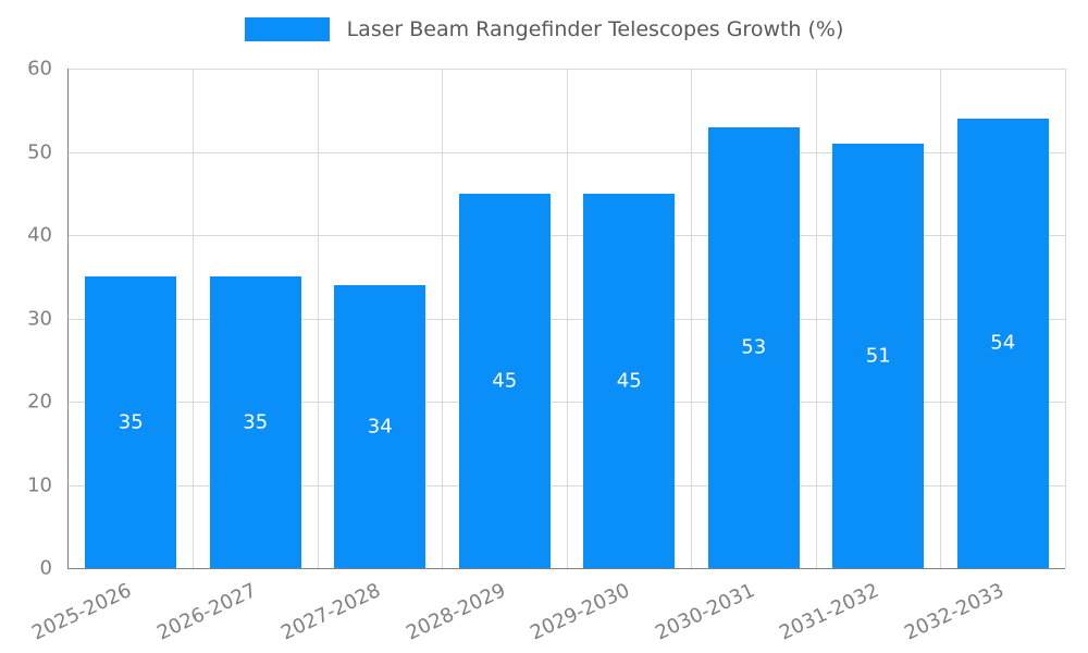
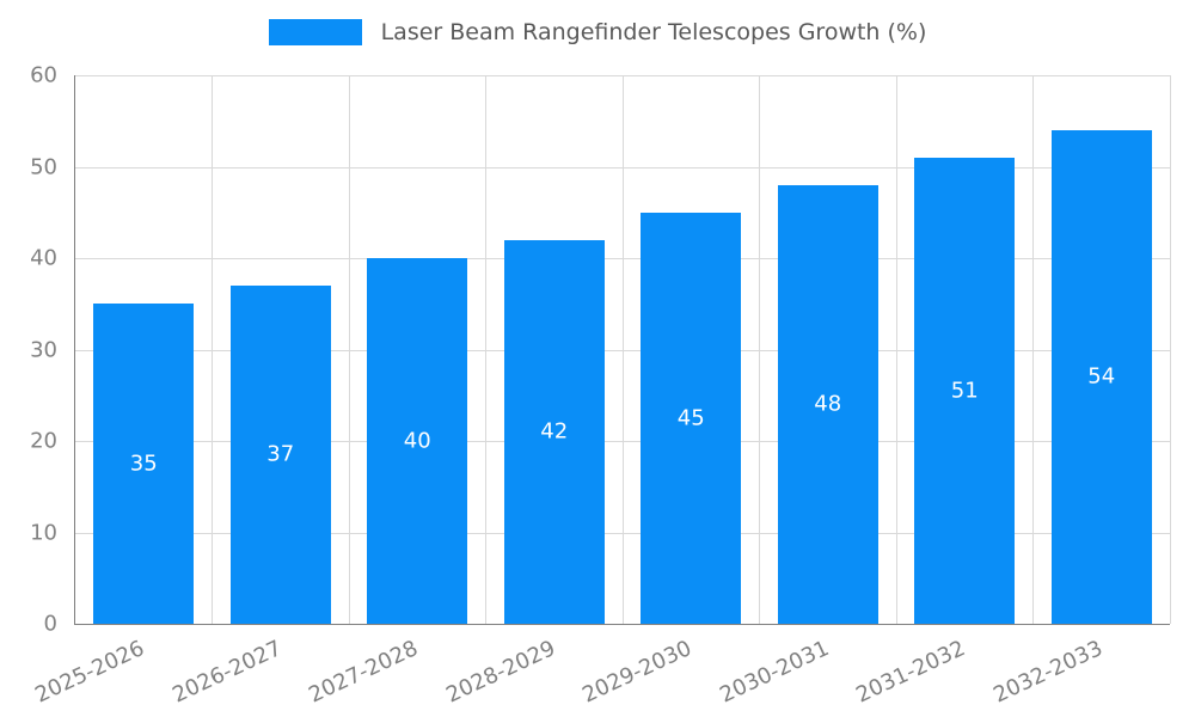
2026-2027: 35 -> 37
2027-2028: 34 -> 40
2028-2029: 45 -> 42
2030-2031: 53 -> 48
